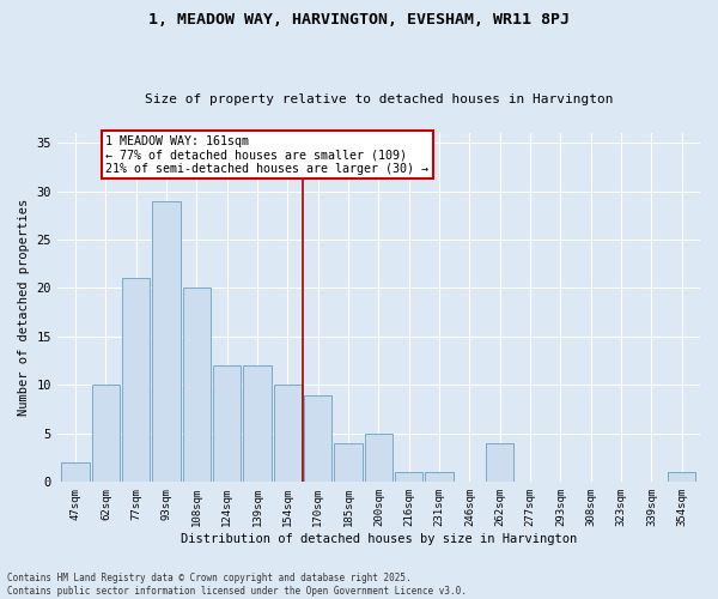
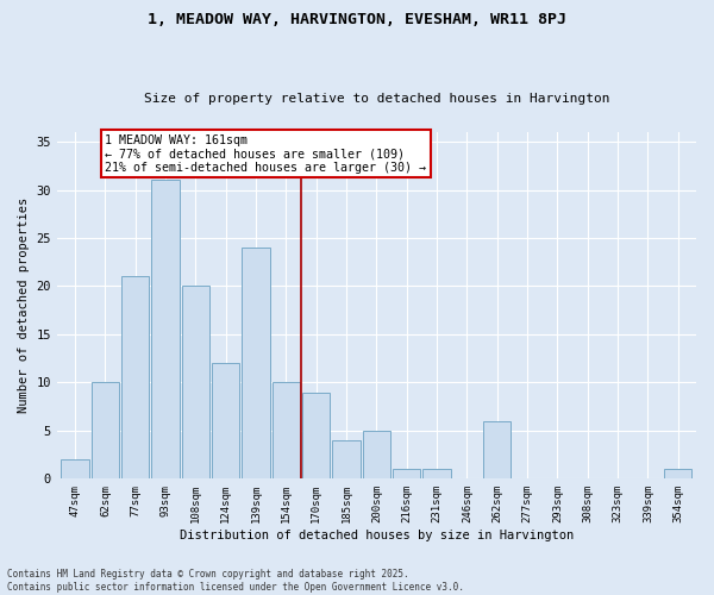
93sqm: 29 -> 31
139sqm: 12 -> 24
262sqm: 4 -> 6
